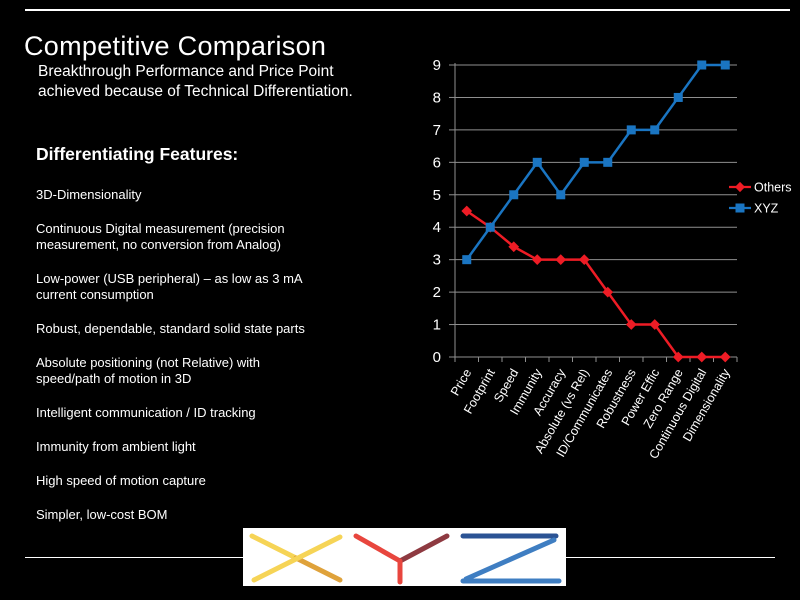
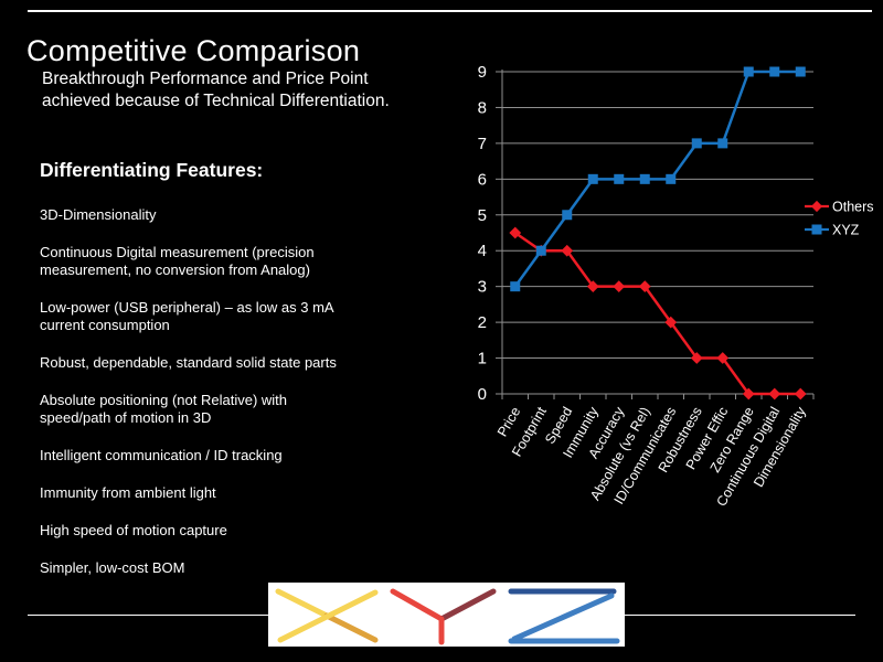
Others/Speed: 3.4 -> 4.0
XYZ/Accuracy: 5 -> 6
XYZ/Zero Range: 8 -> 9
